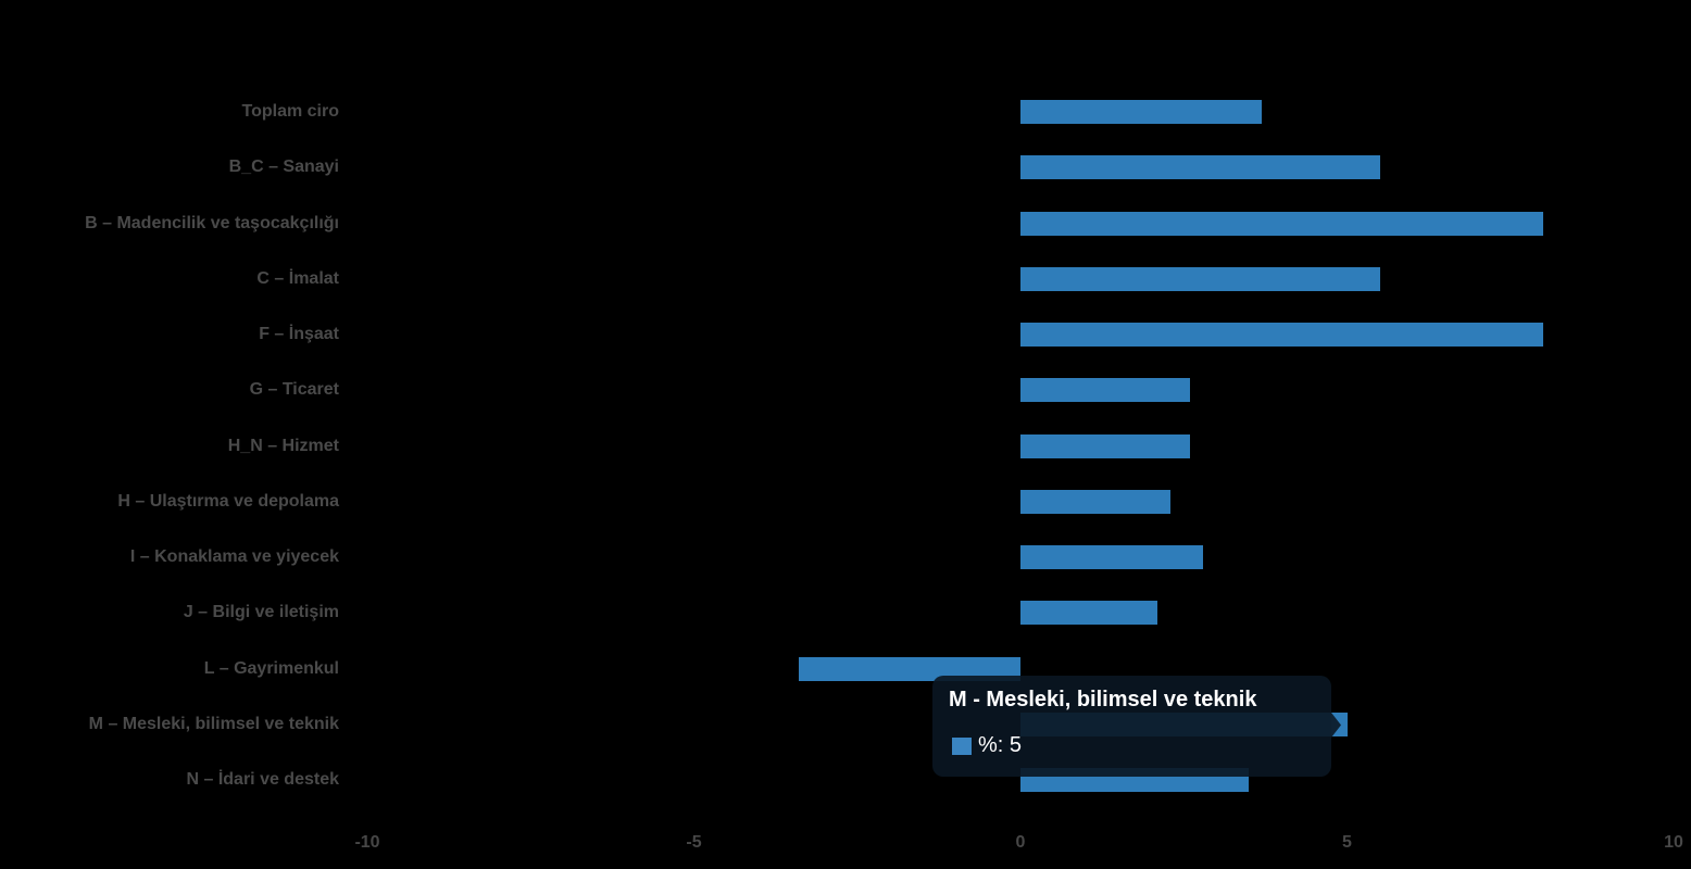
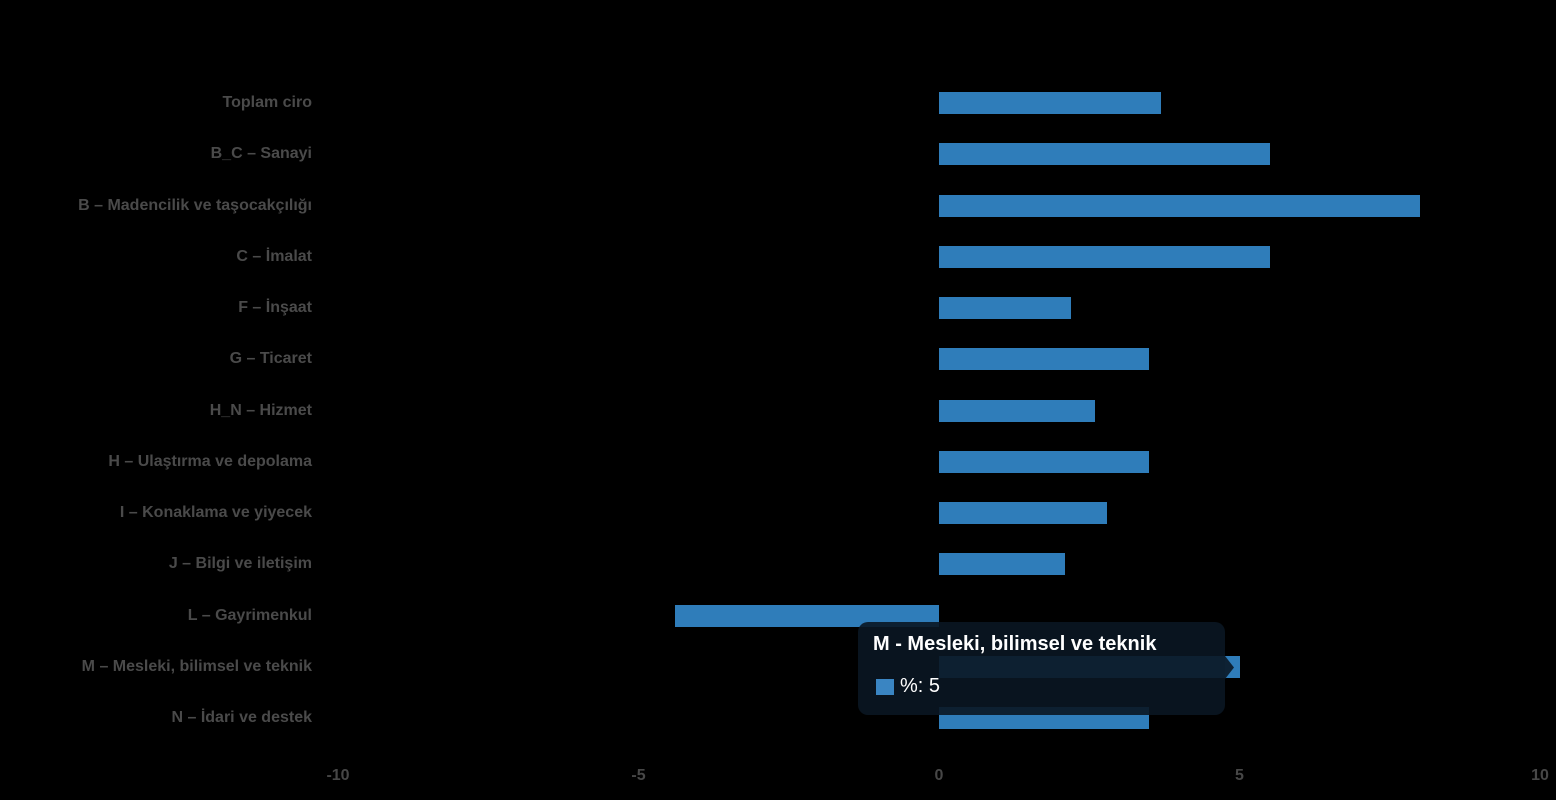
F – İnşaat: 8.0 -> 2.2
G – Ticaret: 2.6 -> 3.5
H – Ulaştırma ve depolama: 2.3 -> 3.5
L – Gayrimenkul: -3.4 -> -4.4
